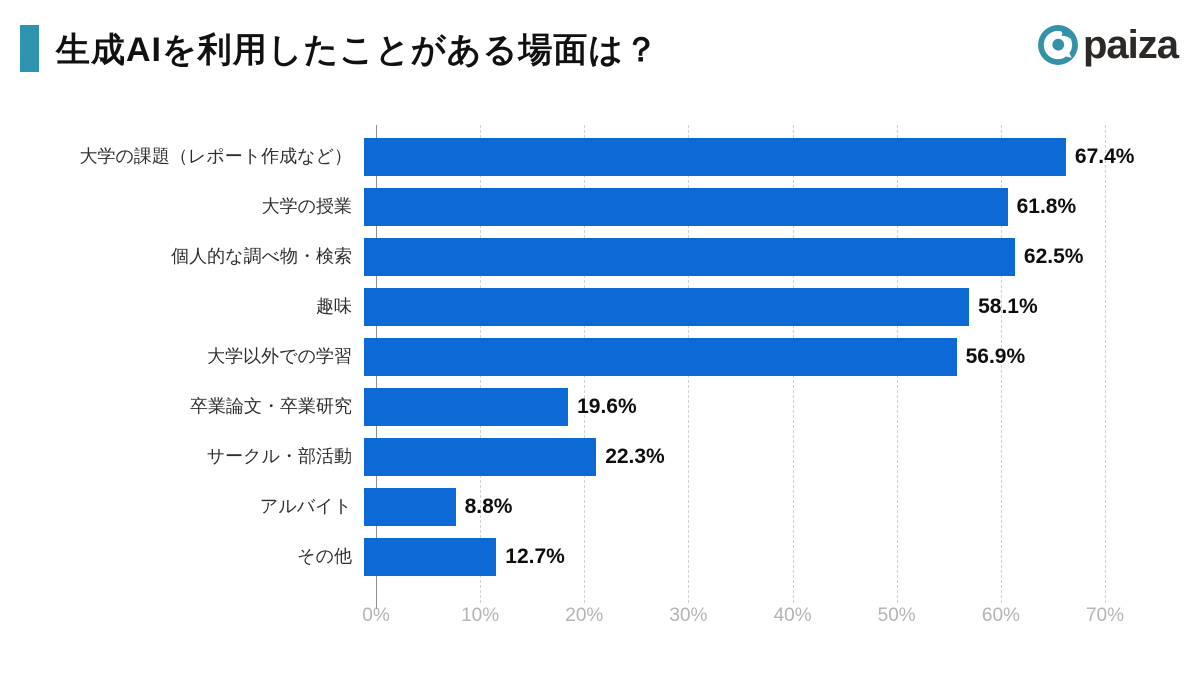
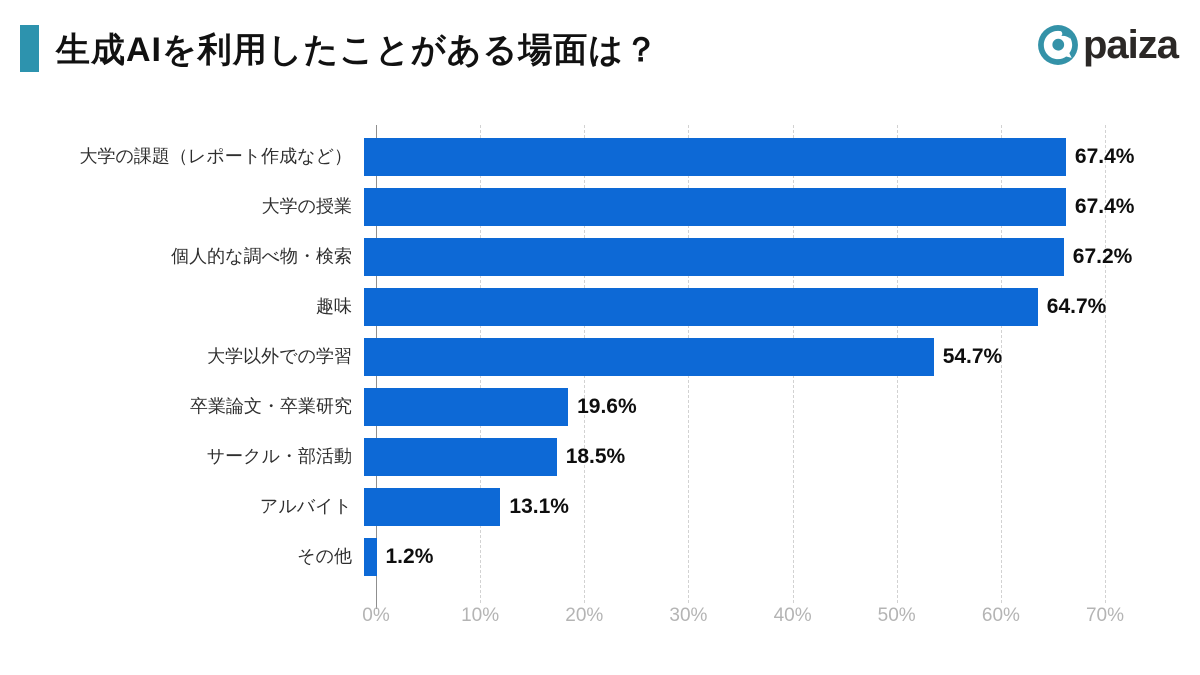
大学の授業: 61.8% -> 67.4%
個人的な調べ物・検索: 62.5% -> 67.2%
趣味: 58.1% -> 64.7%
大学以外での学習: 56.9% -> 54.7%
サークル・部活動: 22.3% -> 18.5%
アルバイト: 8.8% -> 13.1%
その他: 12.7% -> 1.2%
